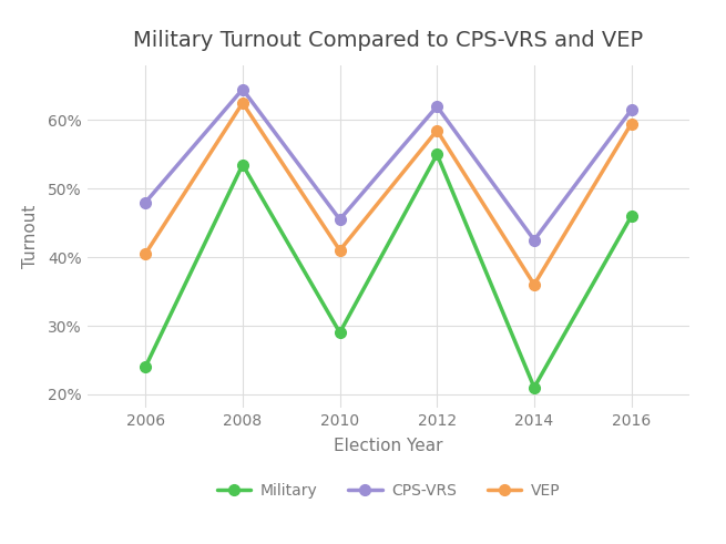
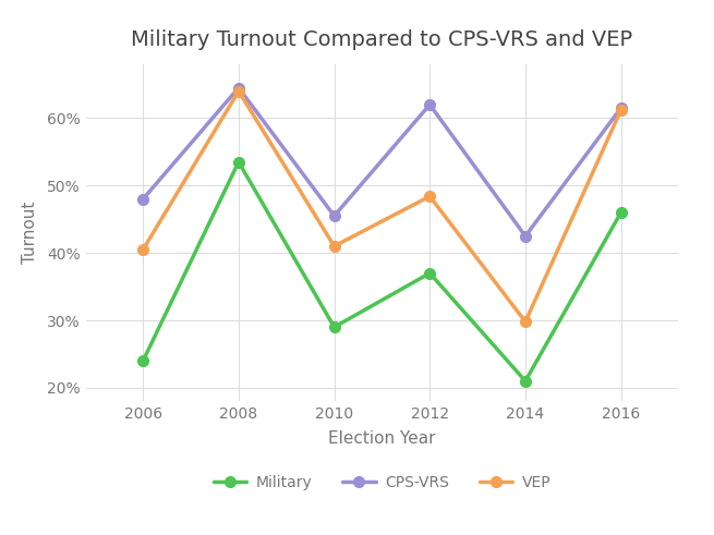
VEP/2008: 62.5% -> 64.0%
Military/2012: 55.0% -> 37.0%
VEP/2012: 58.5% -> 48.4%
VEP/2014: 36.0% -> 29.8%
VEP/2016: 59.5% -> 61.2%
